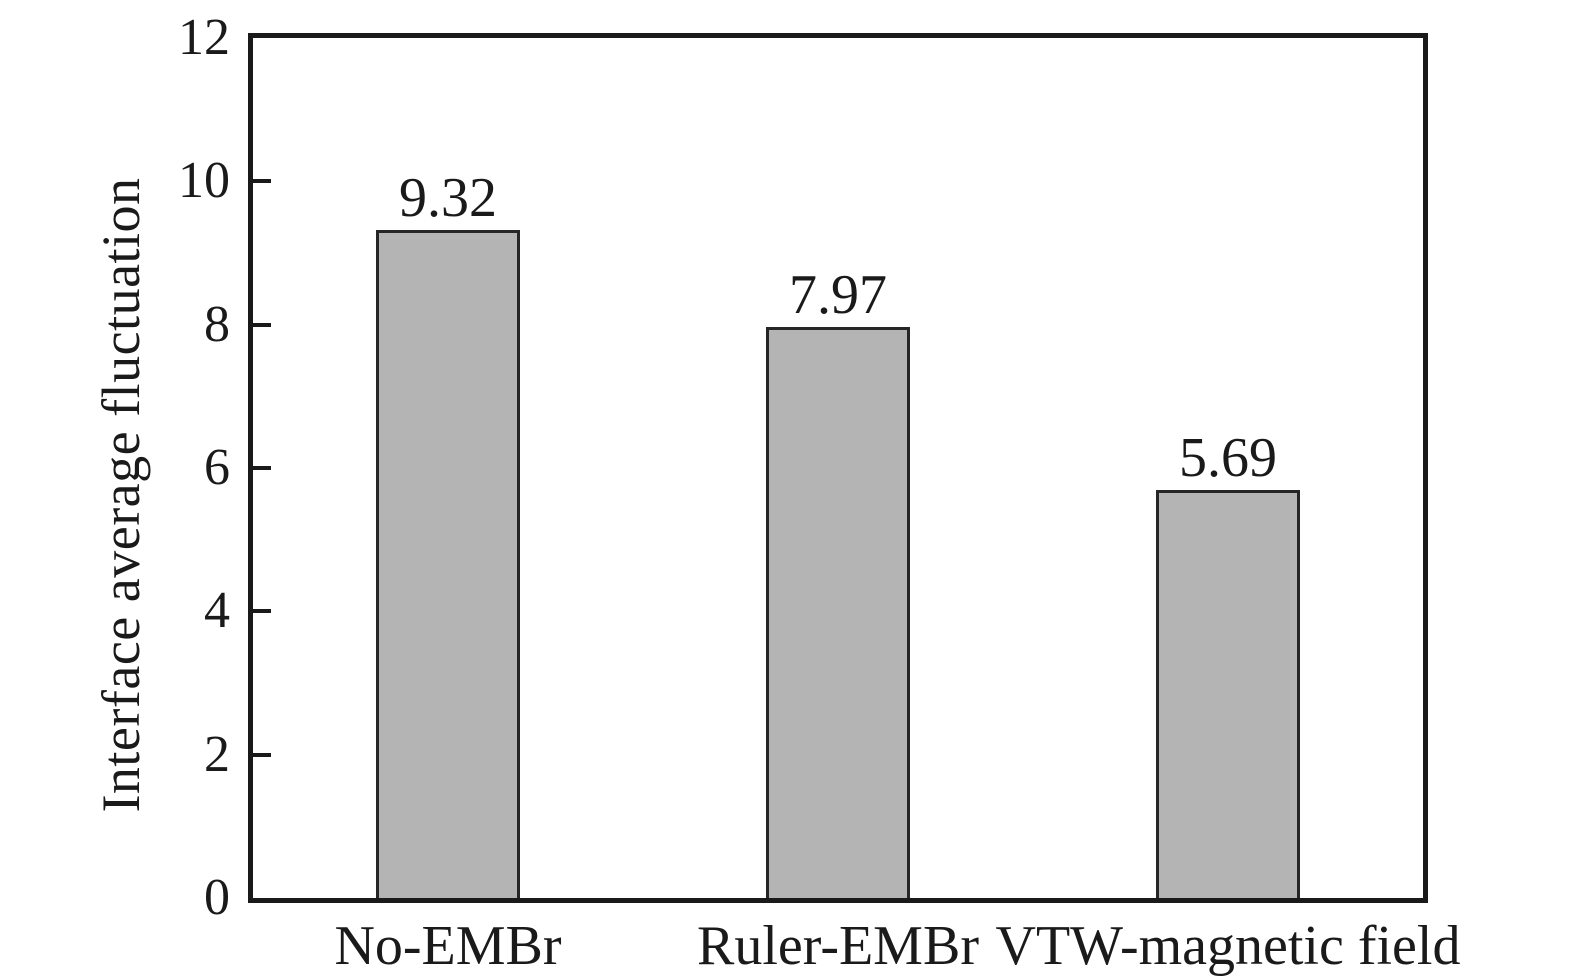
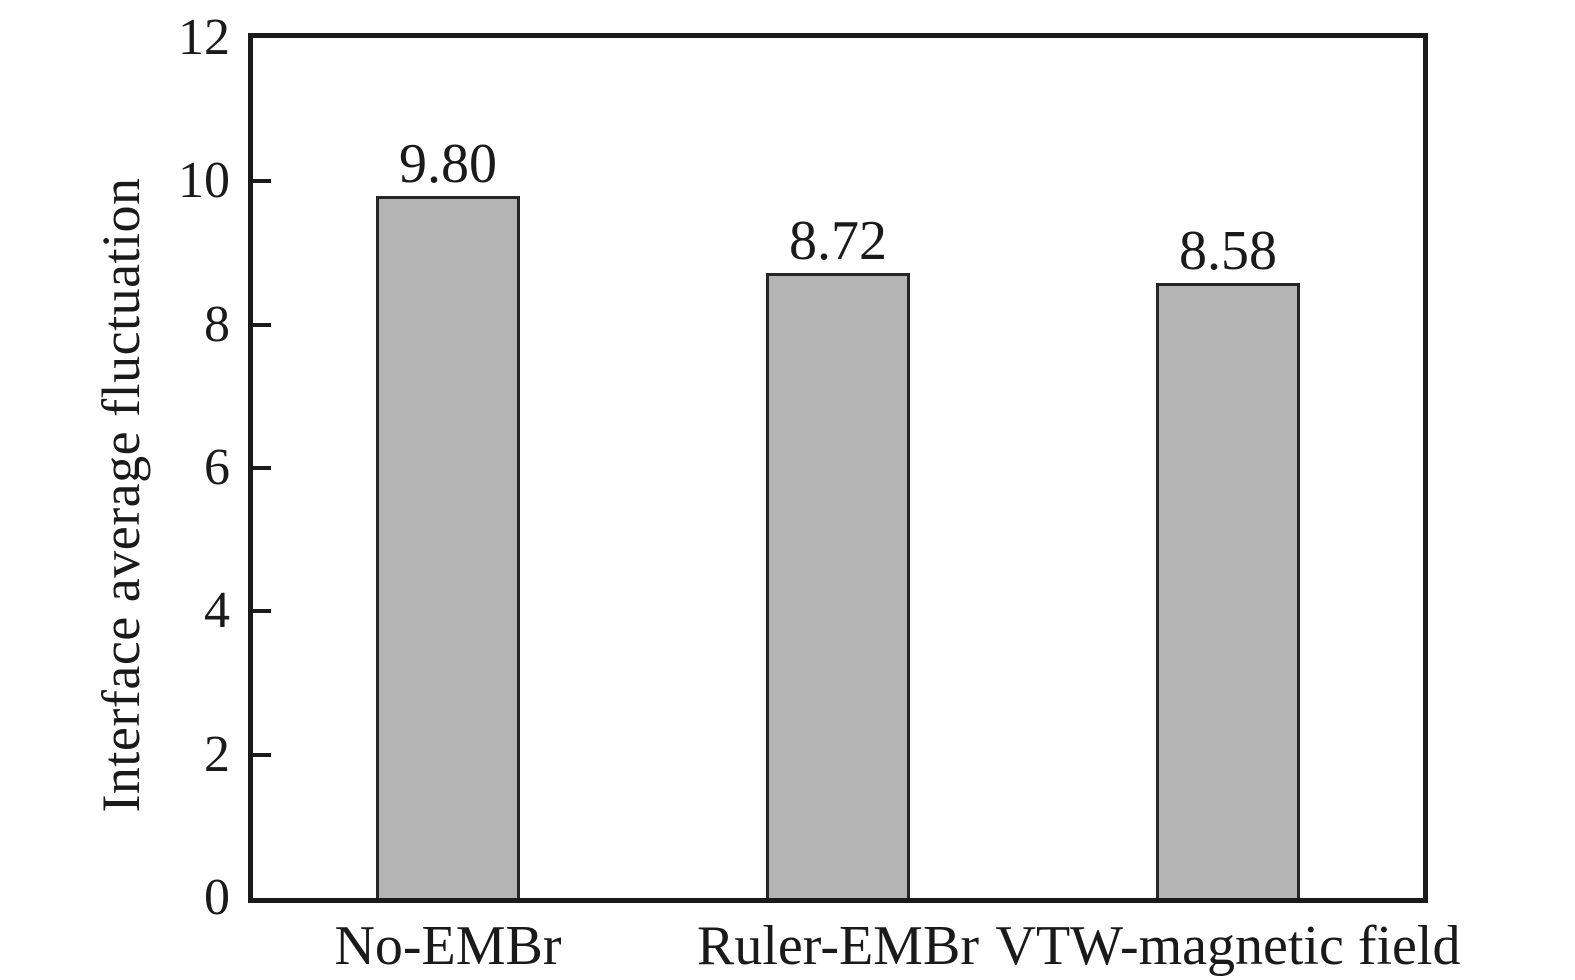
No-EMBr: 9.32 -> 9.80
Ruler-EMBr: 7.97 -> 8.72
VTW-magnetic field: 5.69 -> 8.58
